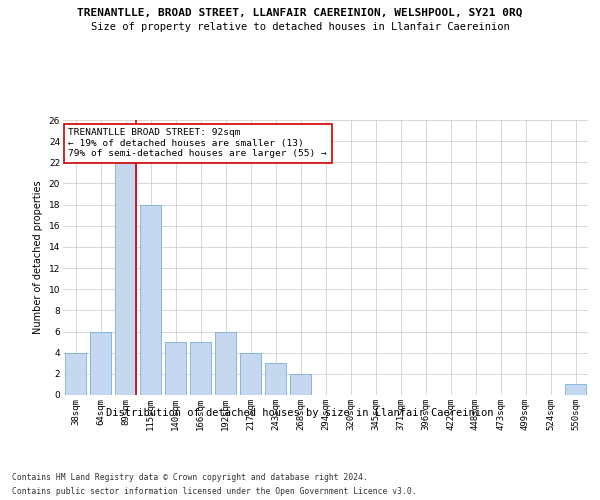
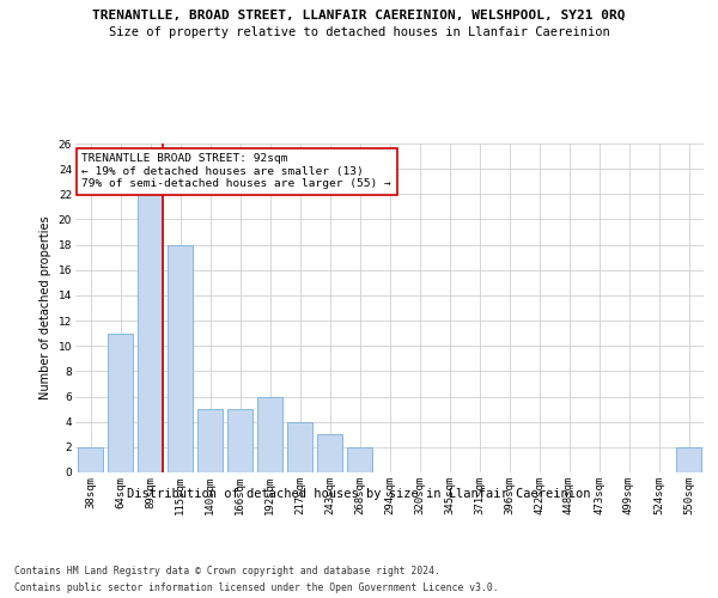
38sqm: 4 -> 2
64sqm: 6 -> 11
550sqm: 1 -> 2
